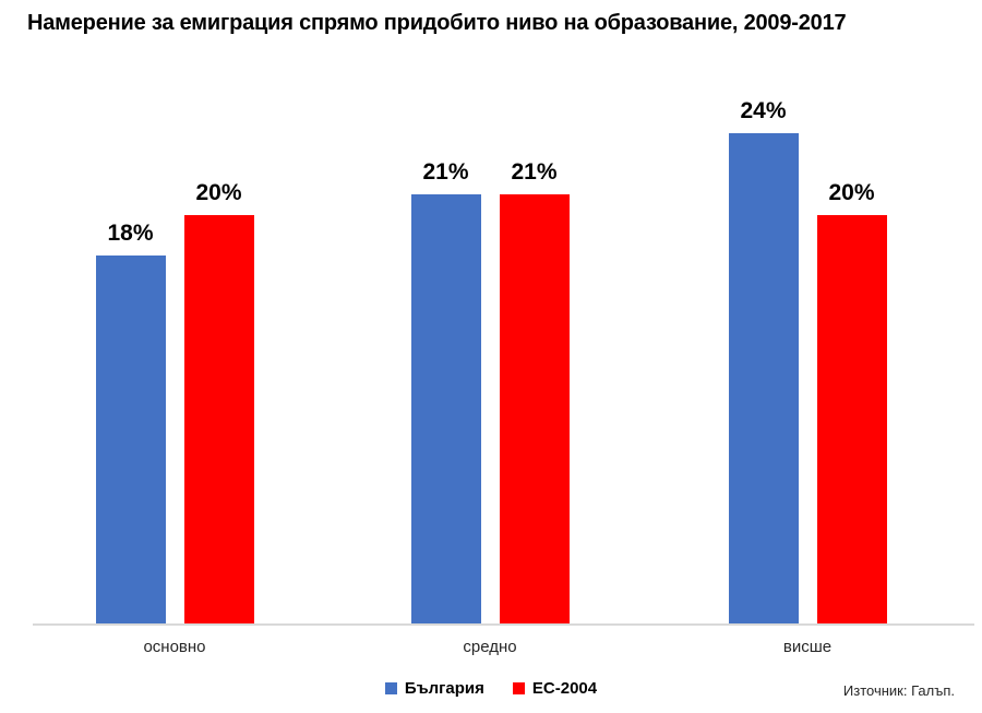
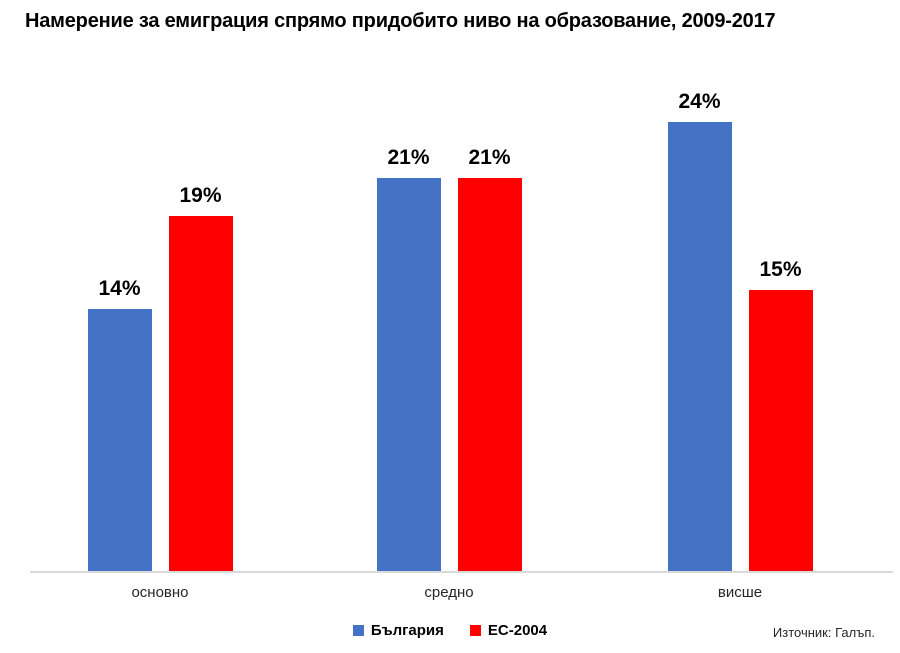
България/основно: 18% -> 14%
ЕС-2004/основно: 20% -> 19%
ЕС-2004/висше: 20% -> 15%
